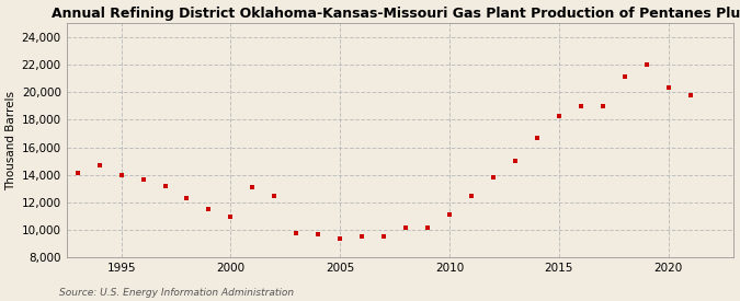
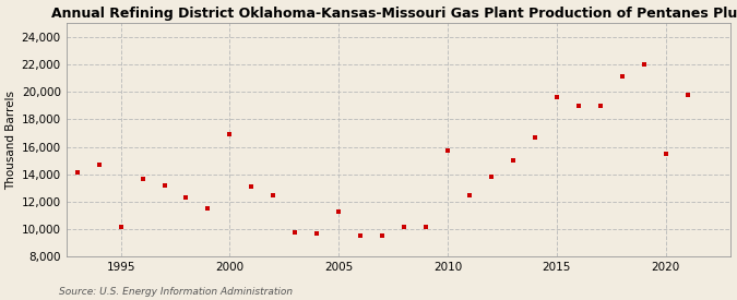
1995: 14,000 -> 10,200
2000: 11,000 -> 16,900
2005: 9,400 -> 11,300
2010: 11,100 -> 15,700
2015: 18,300 -> 19,600
2020: 20,300 -> 15,500
